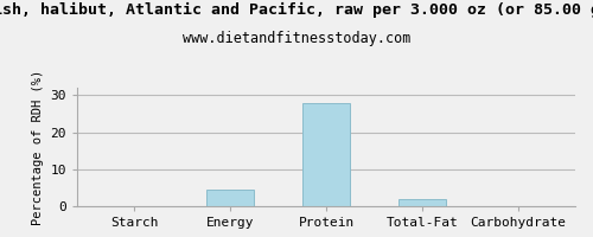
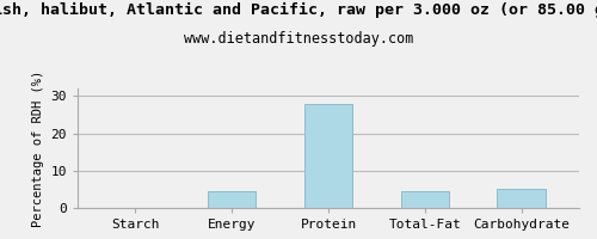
Total-Fat: 2.0 -> 4.5
Carbohydrate: 0.1 -> 5.0
